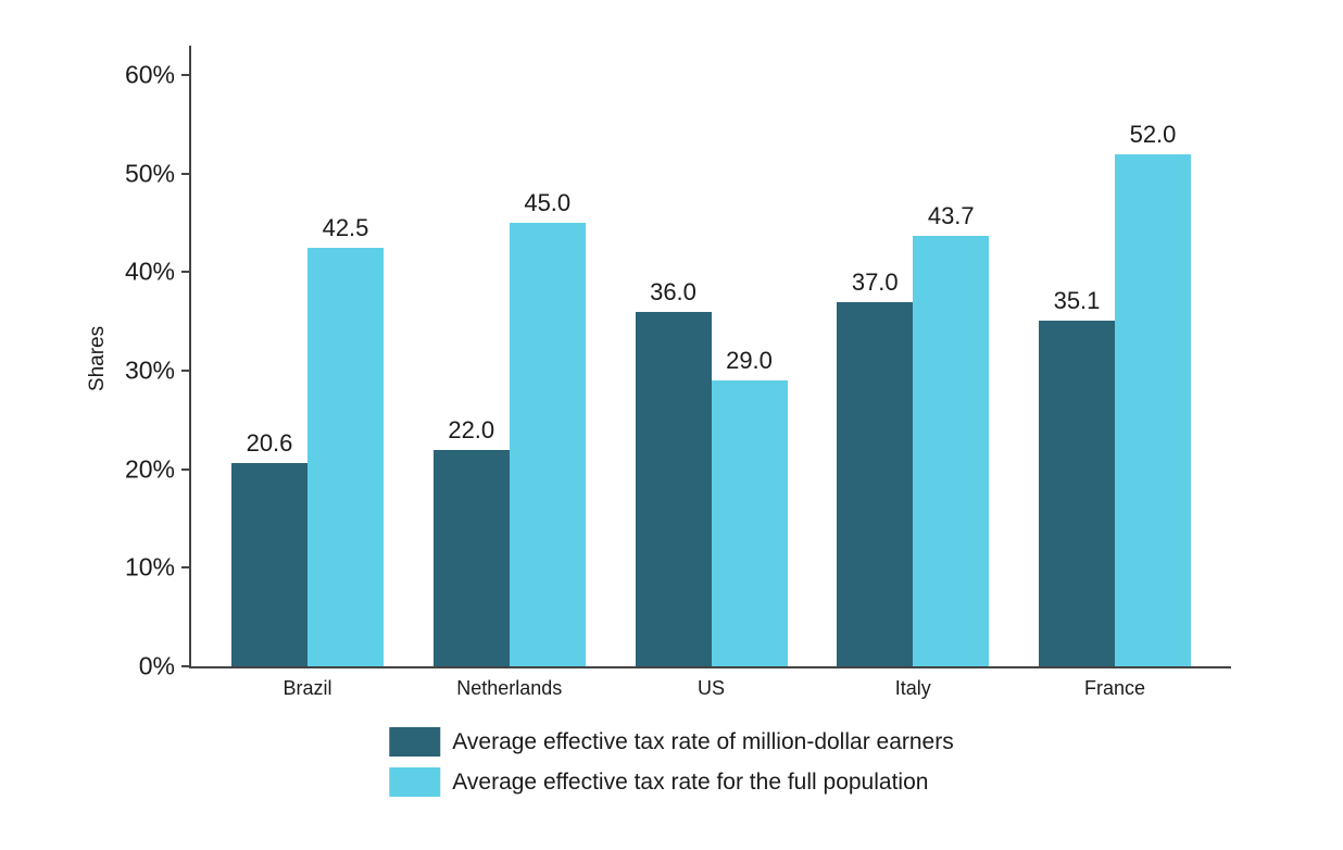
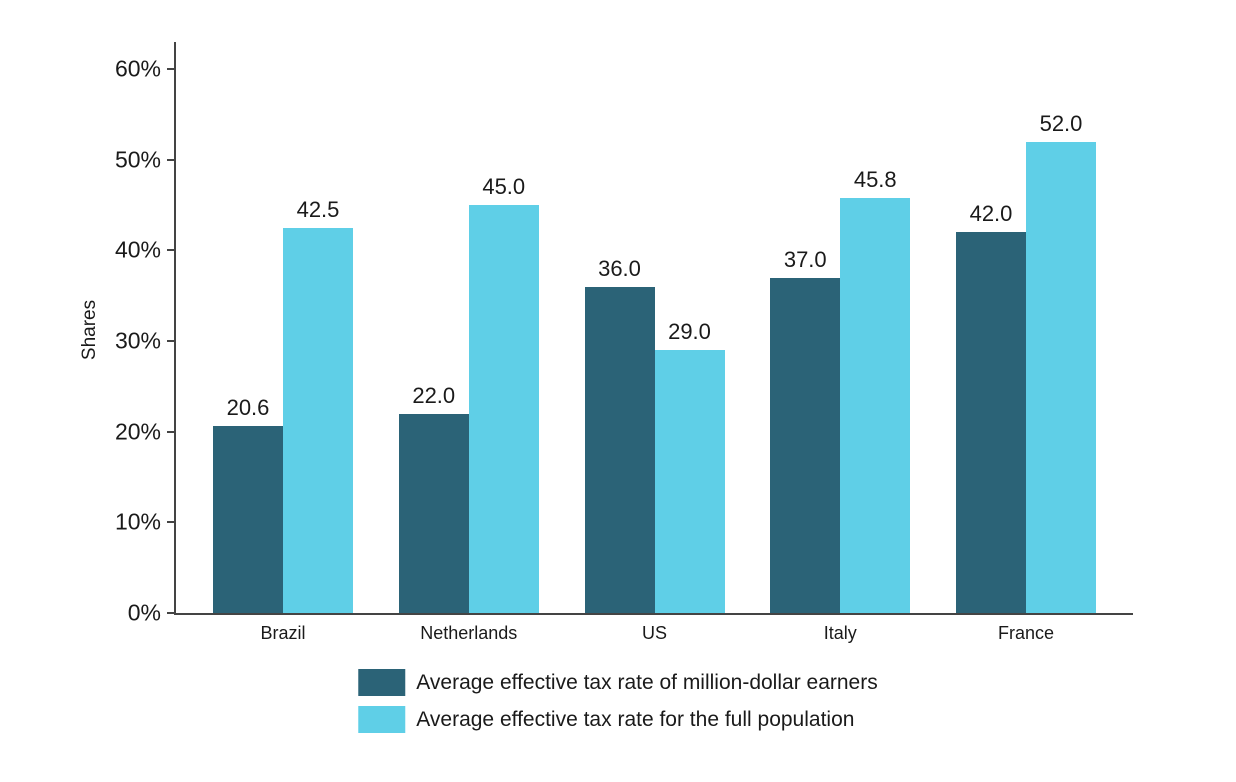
Average effective tax rate for the full population/Italy: 43.7 -> 45.8
Average effective tax rate of million-dollar earners/France: 35.1 -> 42.0
